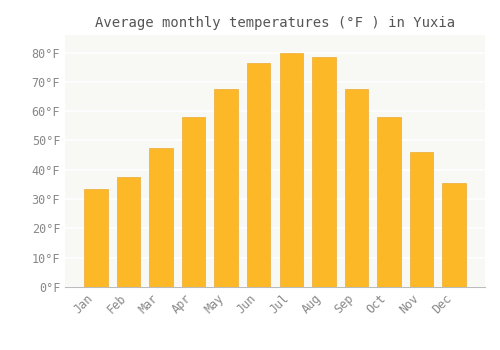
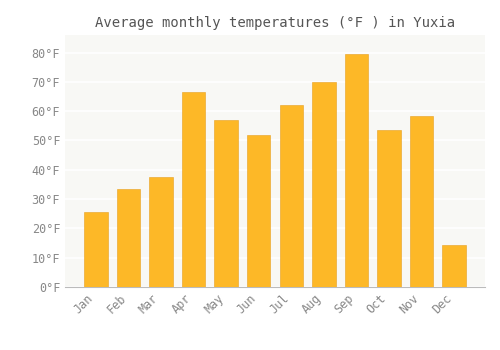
Jan: 33.5°F -> 25.5°F
Feb: 37.5°F -> 33.5°F
Mar: 47.5°F -> 37.5°F
Apr: 58.0°F -> 66.5°F
May: 67.5°F -> 57.0°F
Jun: 76.5°F -> 52.0°F
Jul: 80.0°F -> 62.0°F
Aug: 78.5°F -> 70.0°F
Sep: 67.5°F -> 79.5°F
Oct: 58.0°F -> 53.5°F
Nov: 46.0°F -> 58.5°F
Dec: 35.5°F -> 14.5°F
